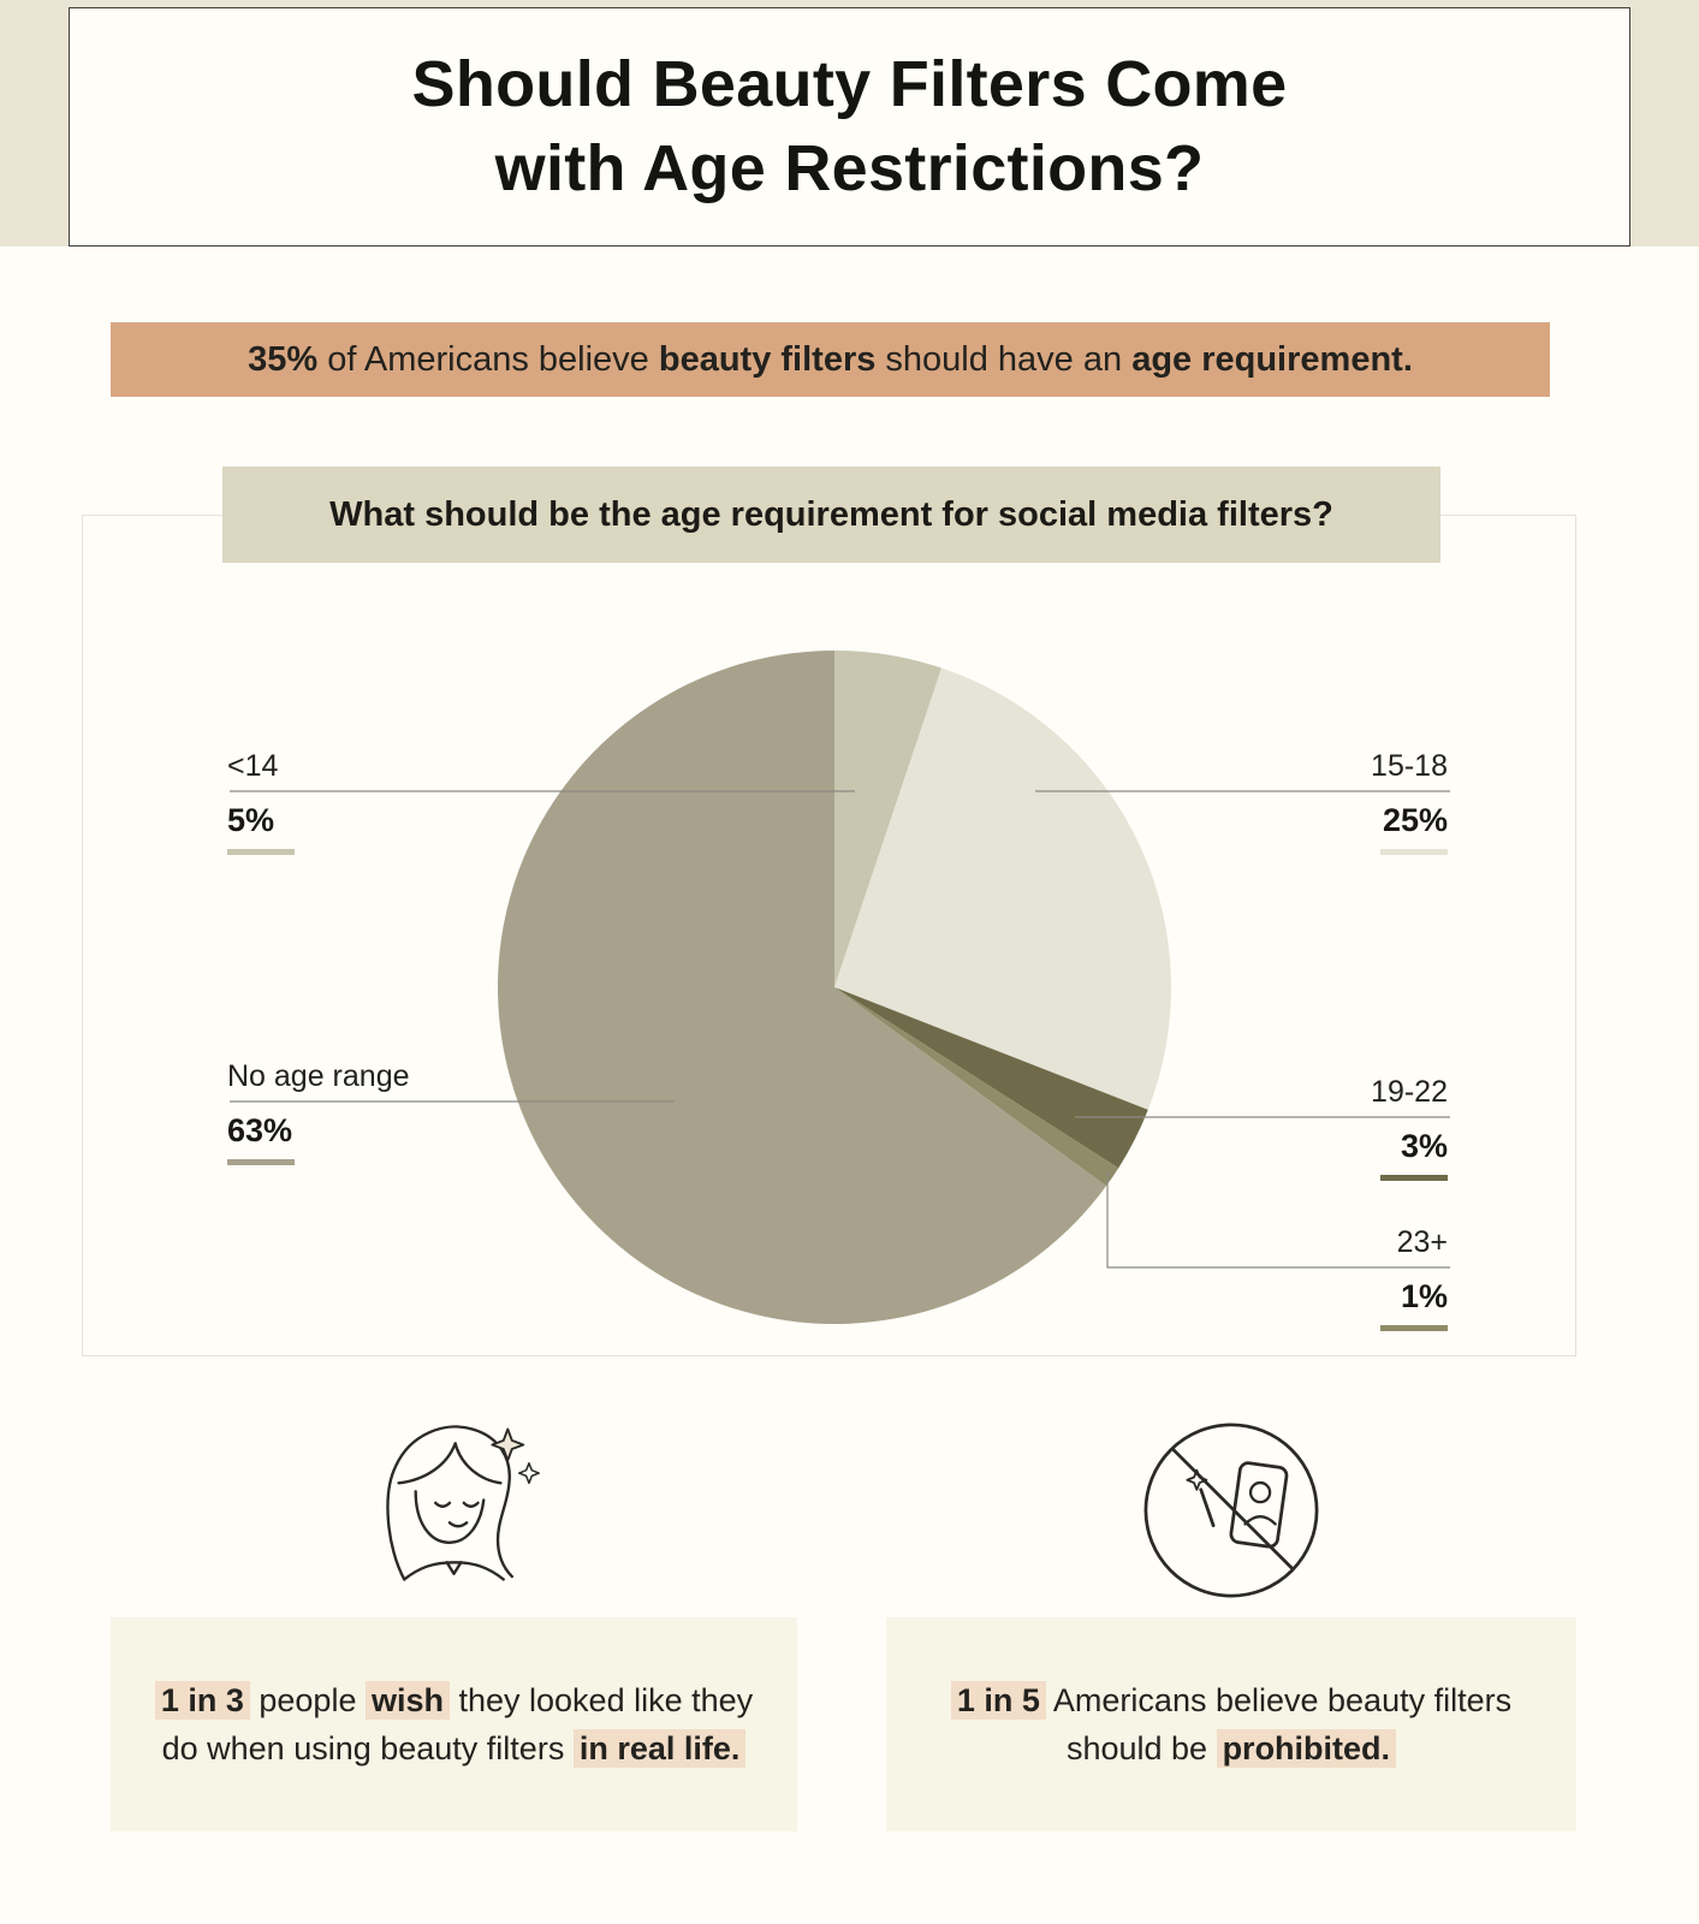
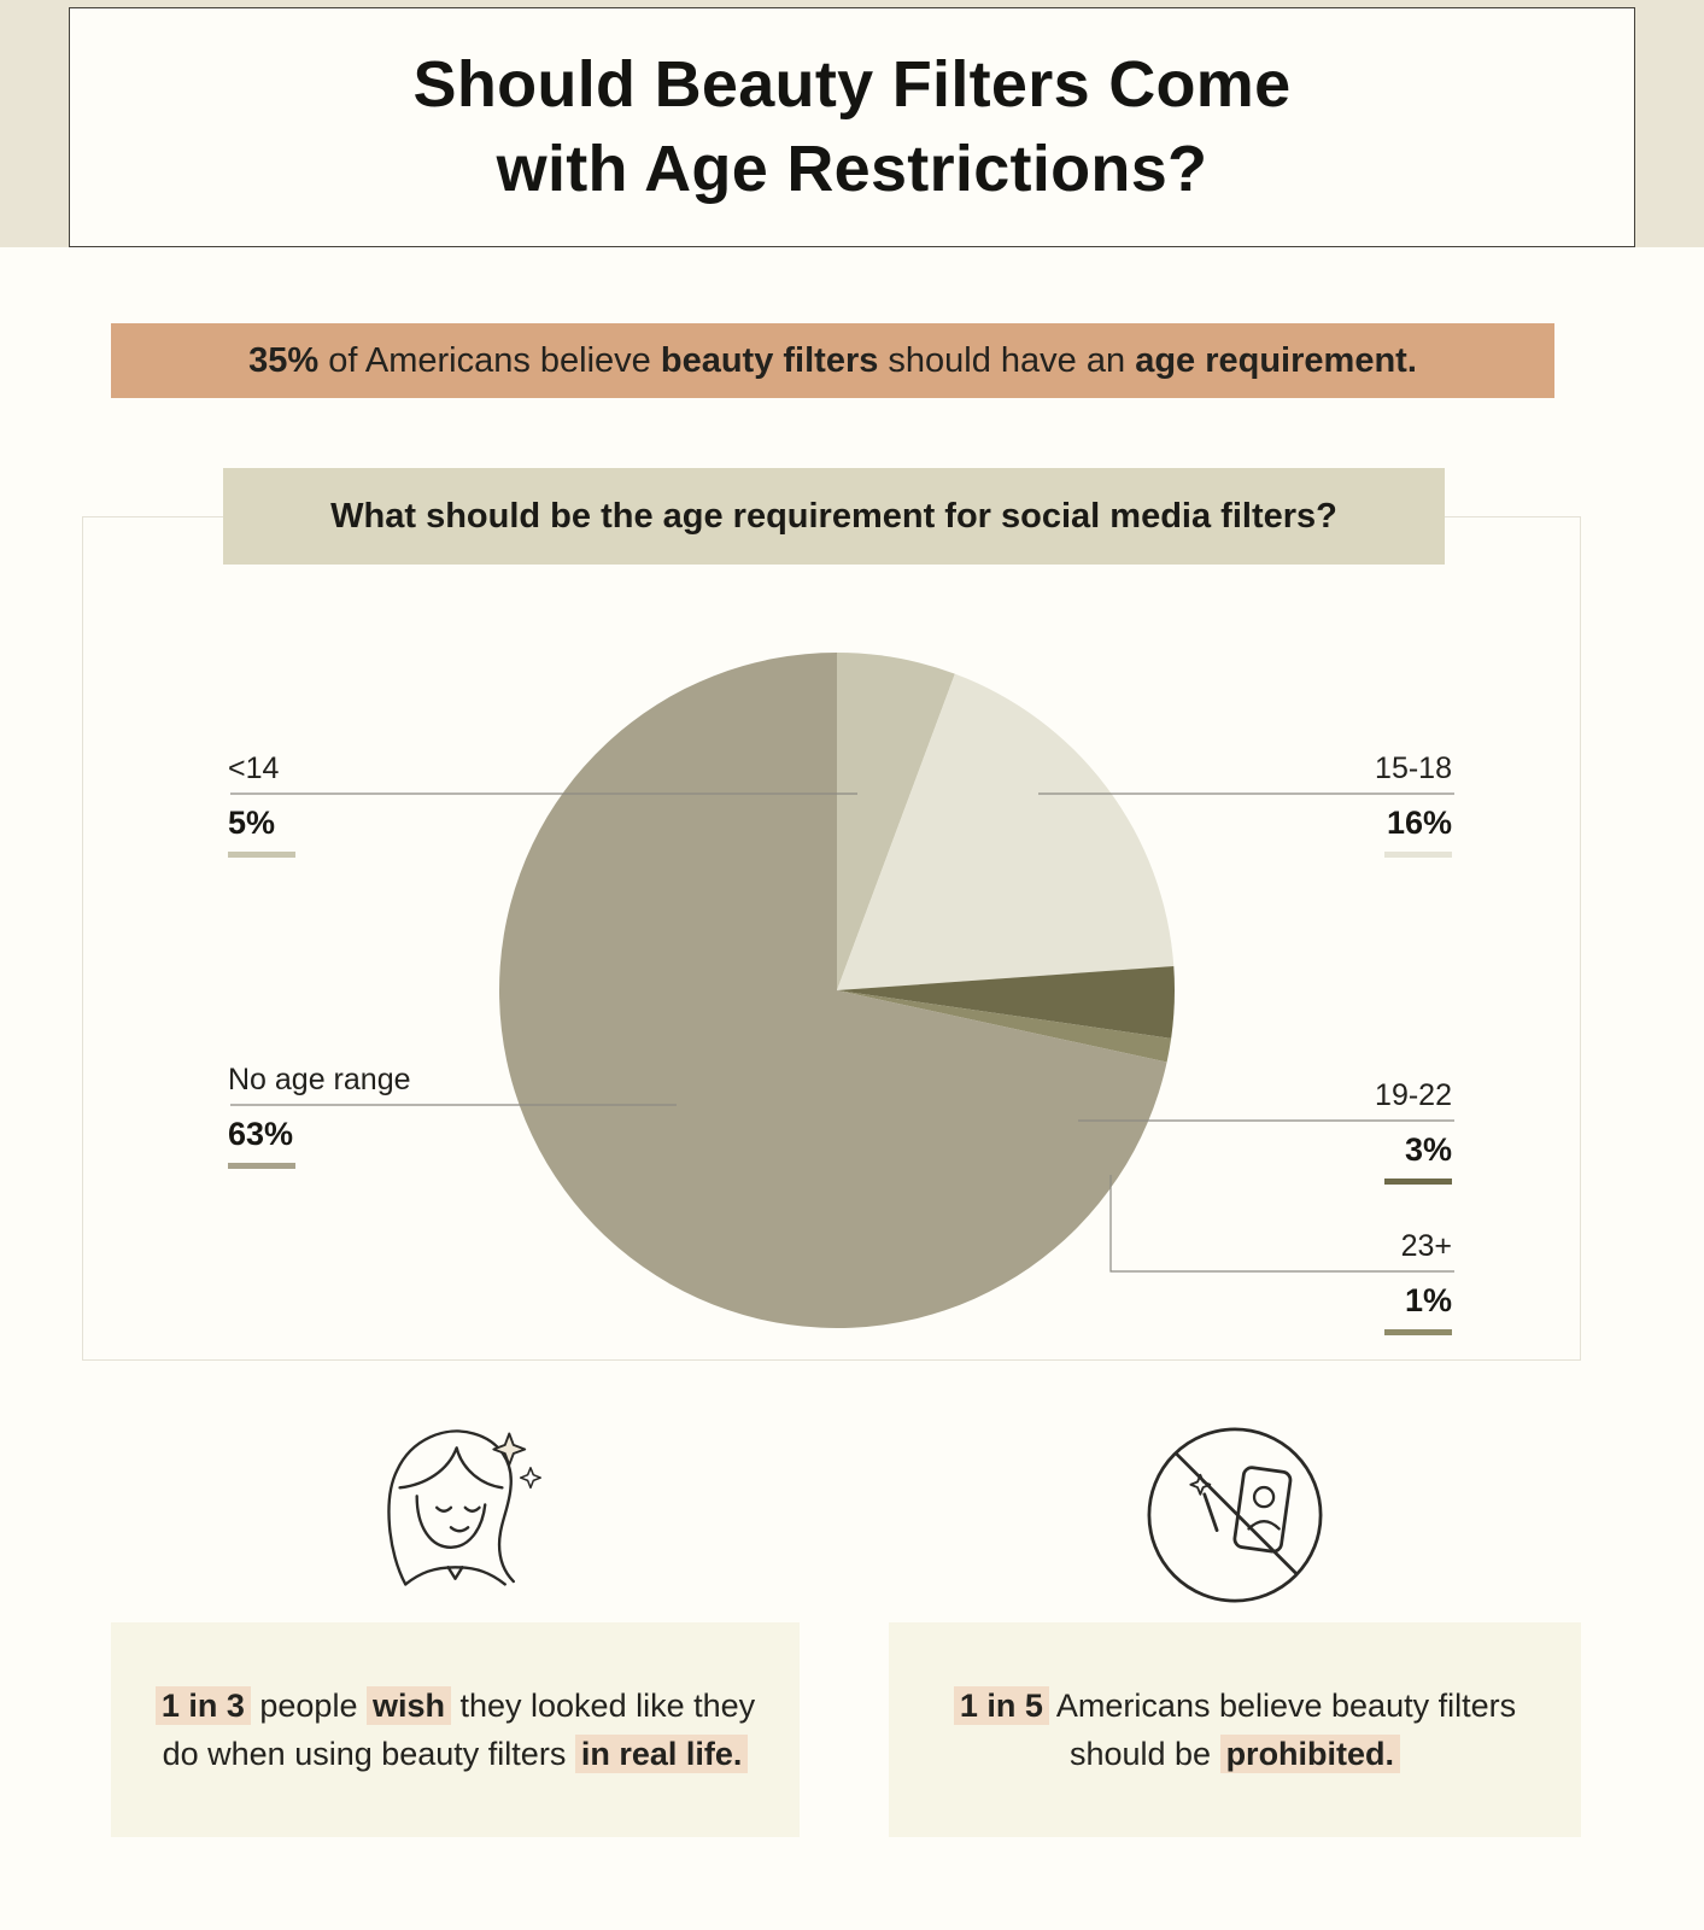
15-18: 25% -> 16%
